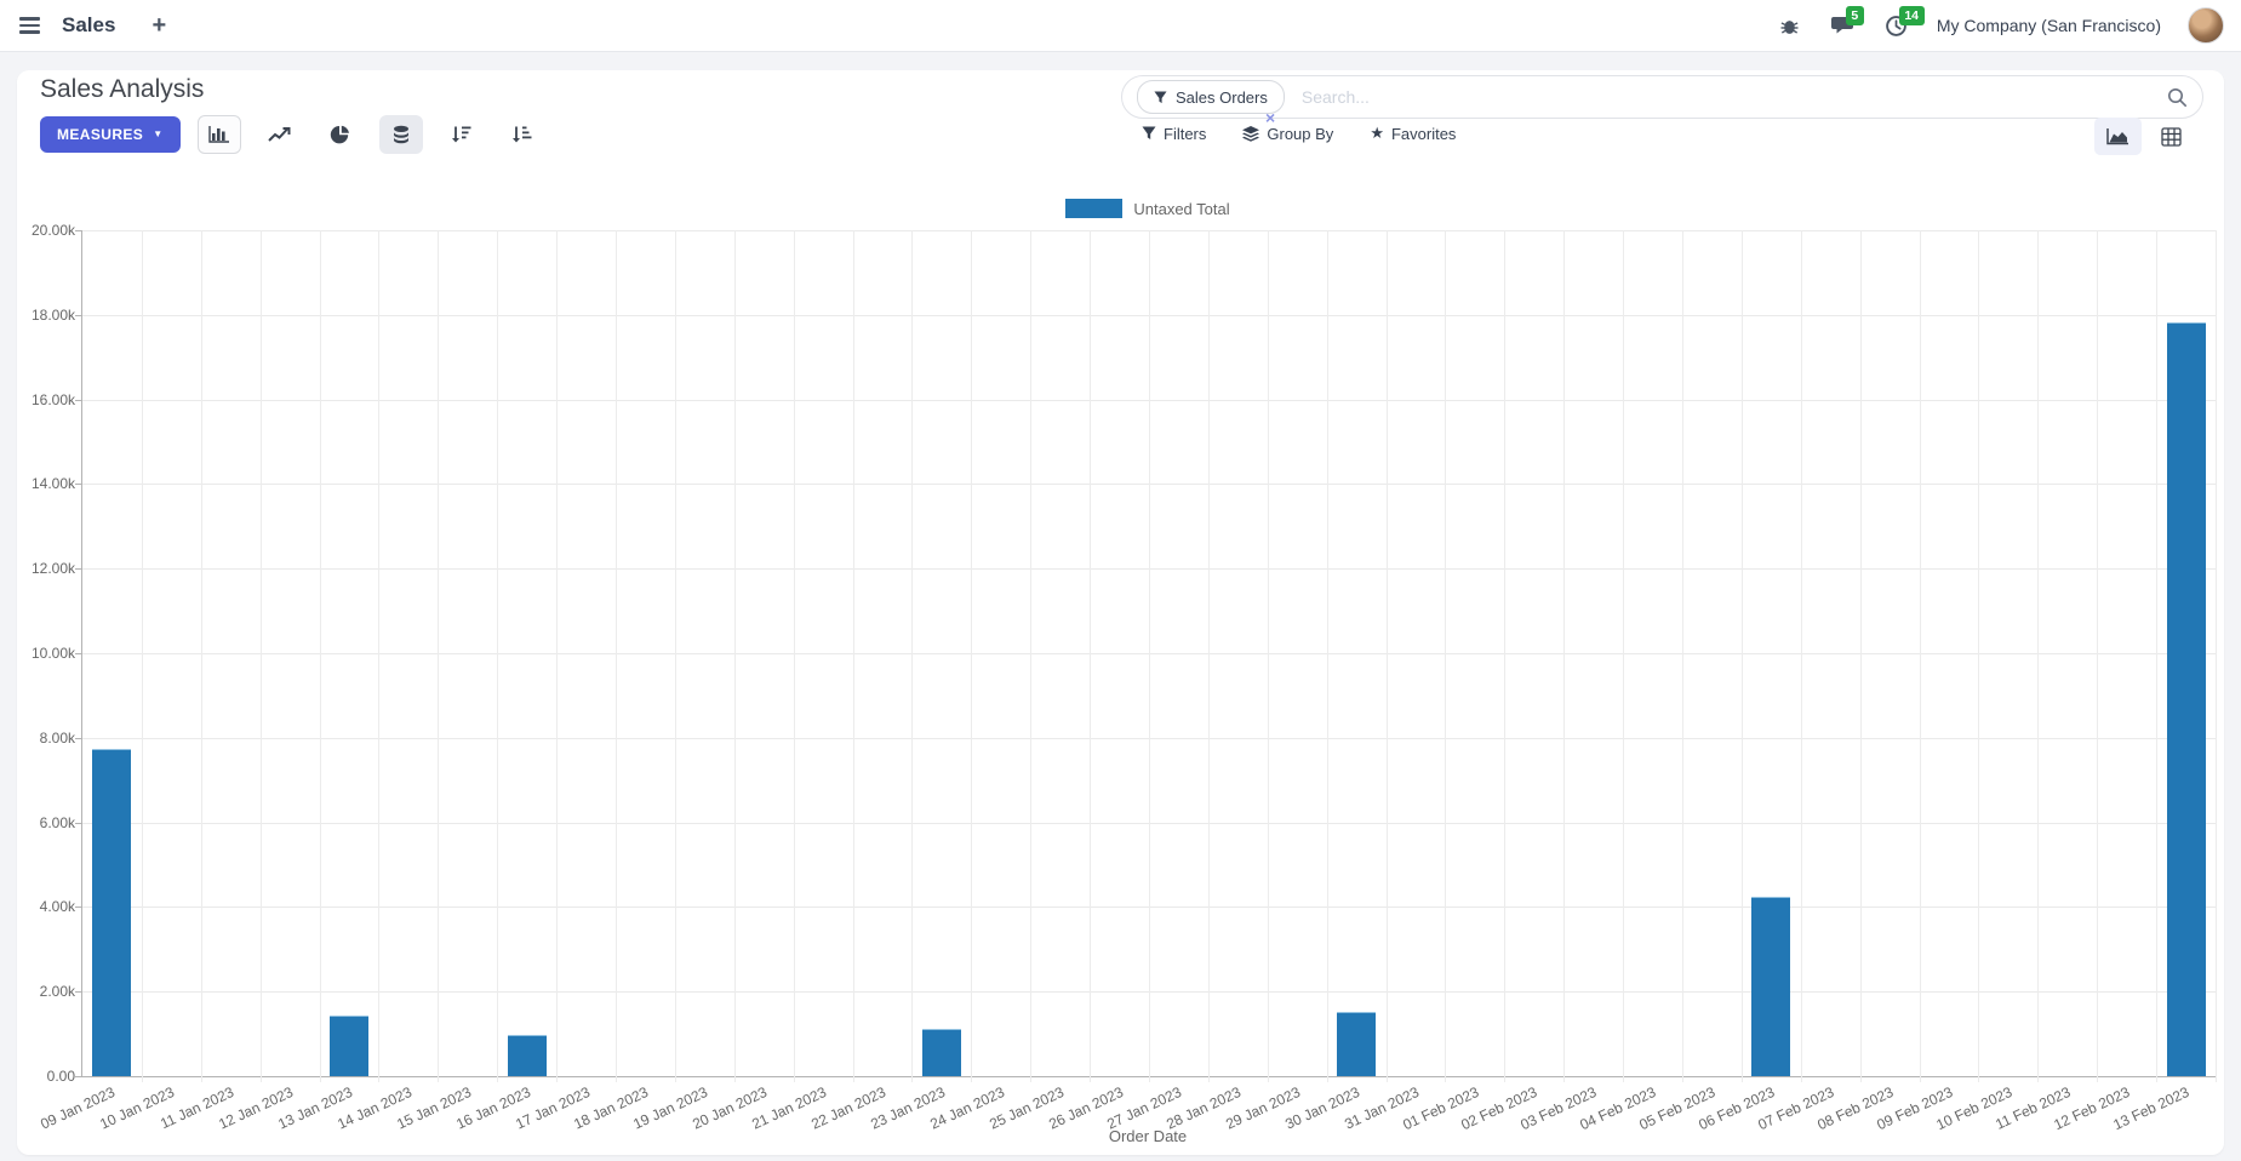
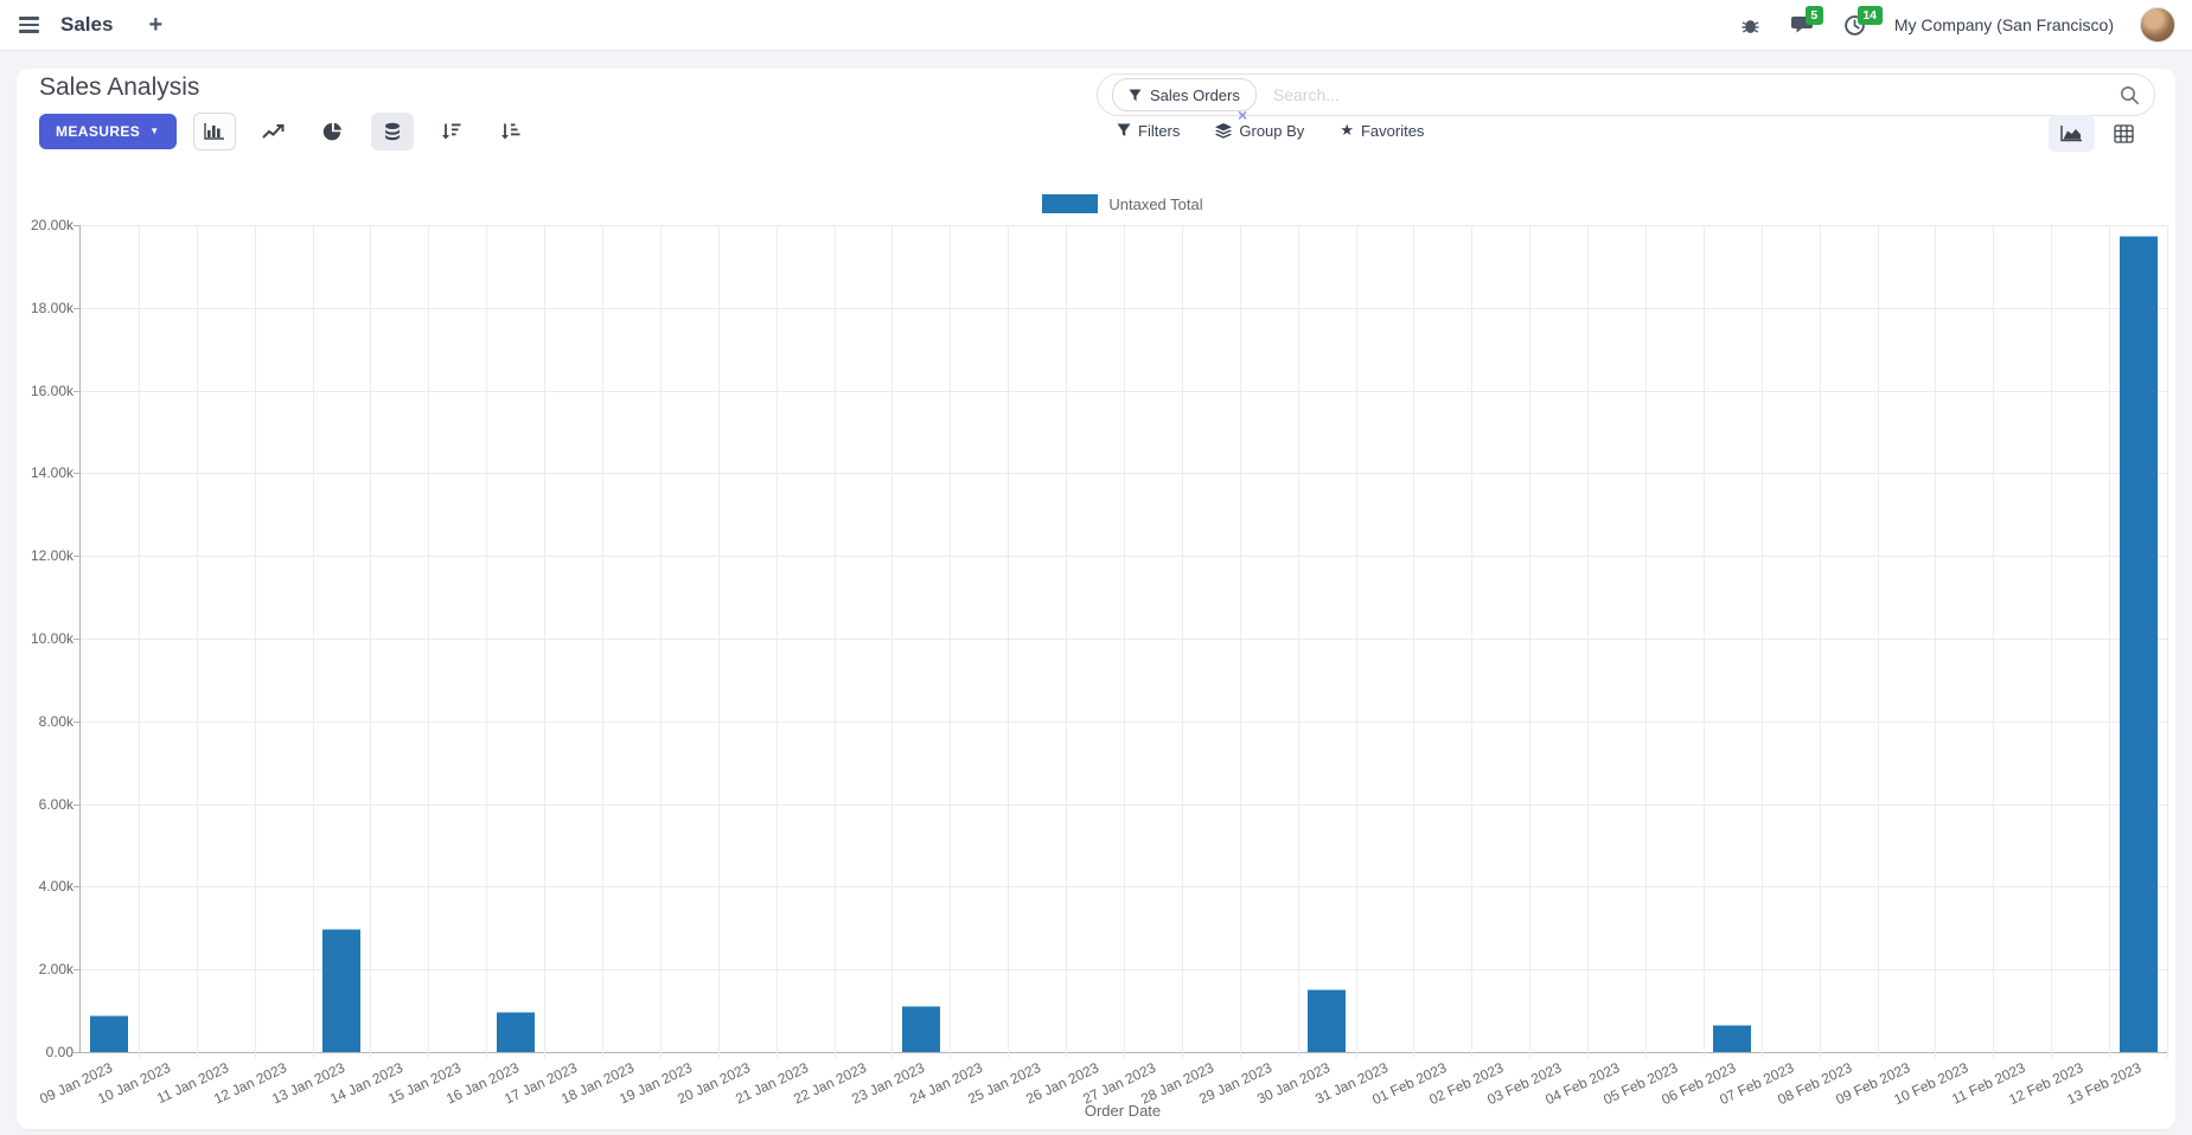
09 Jan 2023: 7.7k -> 0.9k
13 Jan 2023: 1.4k -> 3.0k
06 Feb 2023: 4.2k -> 0.6k
13 Feb 2023: 17.8k -> 19.7k
